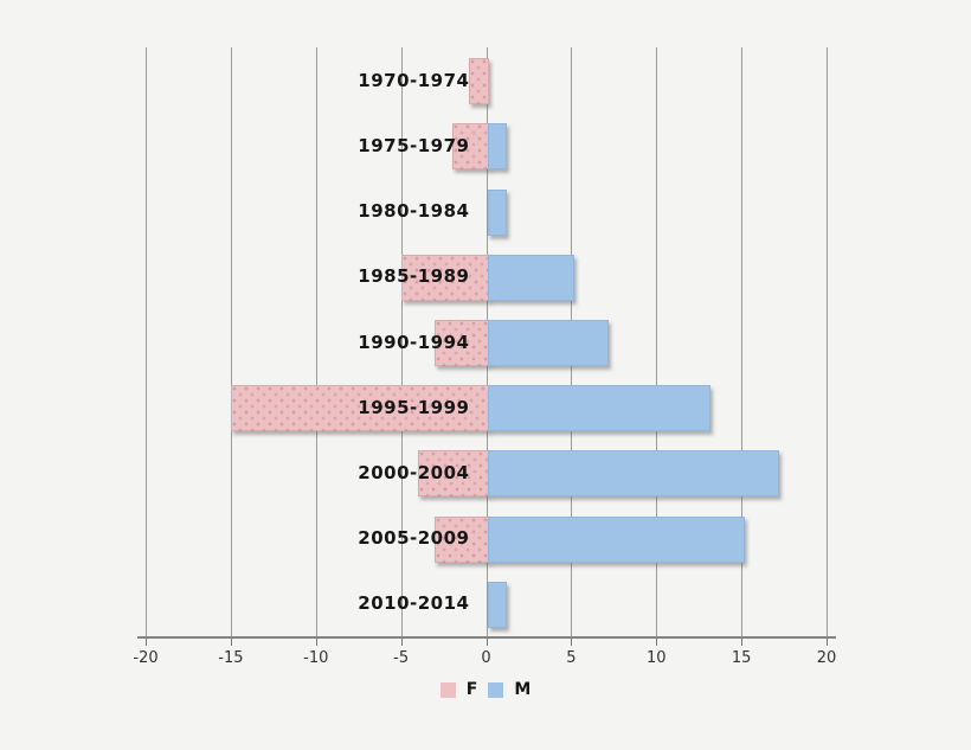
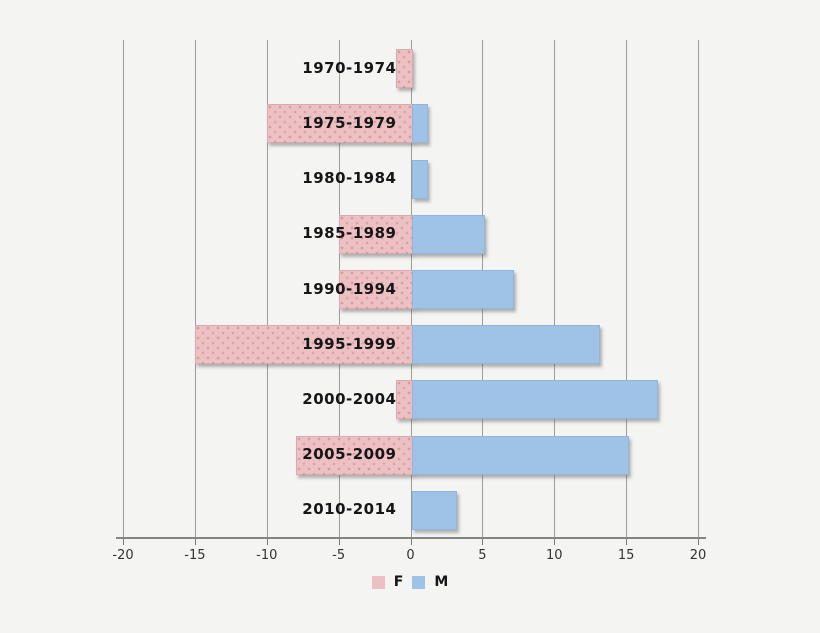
F/1975-1979: -2 -> -10
F/1990-1994: -3 -> -5
F/2000-2004: -4 -> -1
F/2005-2009: -3 -> -8
M/2010-2014: 1 -> 3
